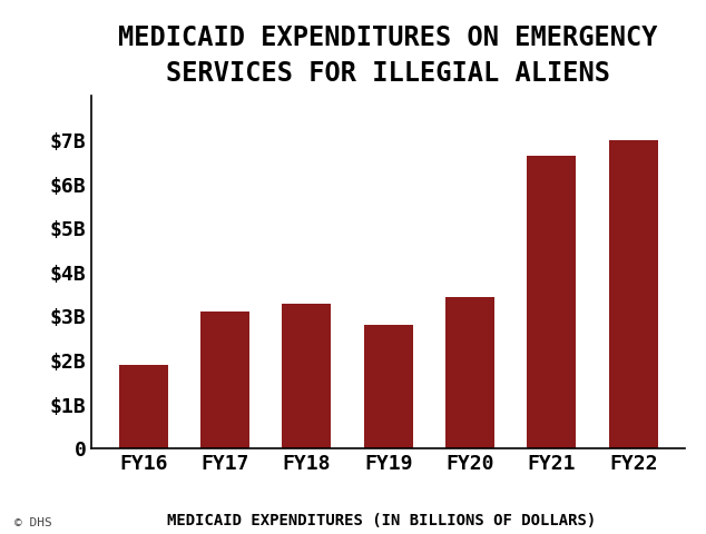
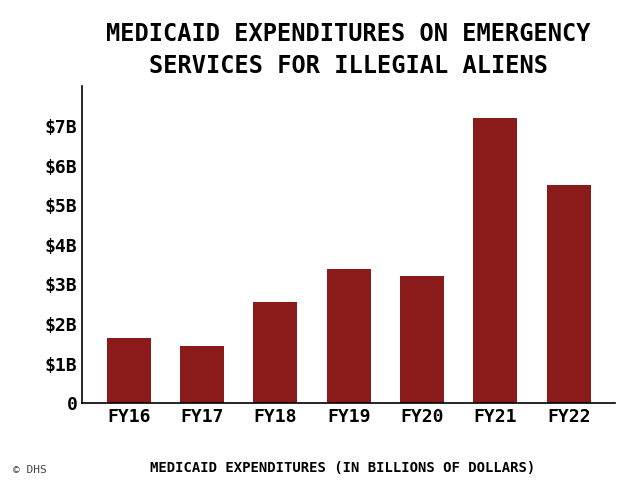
FY16: $1.90B -> $1.65B
FY17: $3.10B -> $1.45B
FY18: $3.30B -> $2.55B
FY19: $2.80B -> $3.40B
FY20: $3.45B -> $3.20B
FY21: $6.65B -> $7.20B
FY22: $7.00B -> $5.50B
